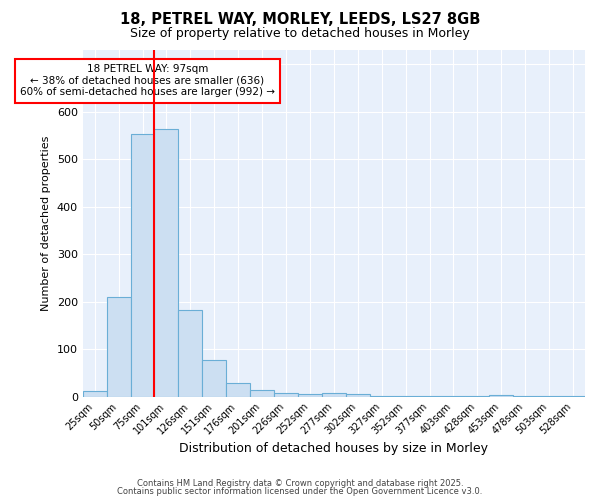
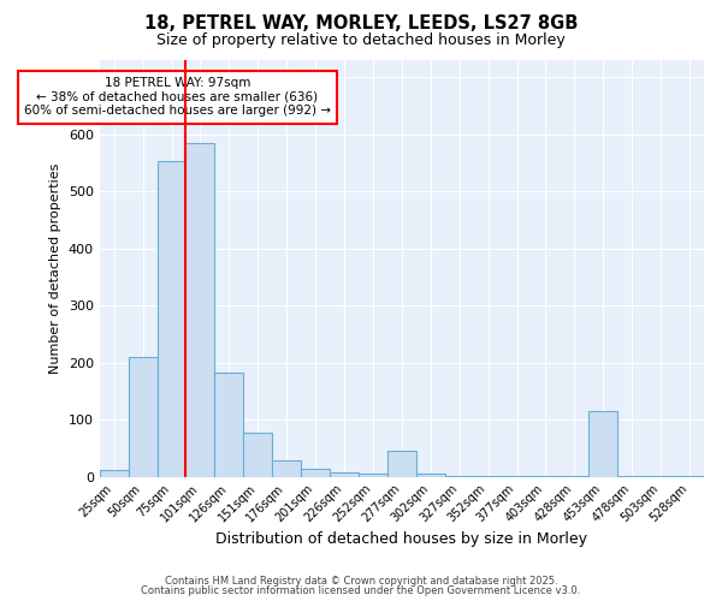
101sqm: 563 -> 585
277sqm: 7 -> 45
453sqm: 4 -> 115
